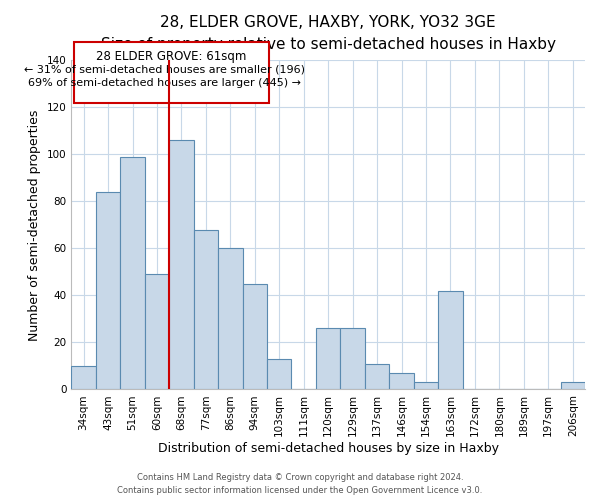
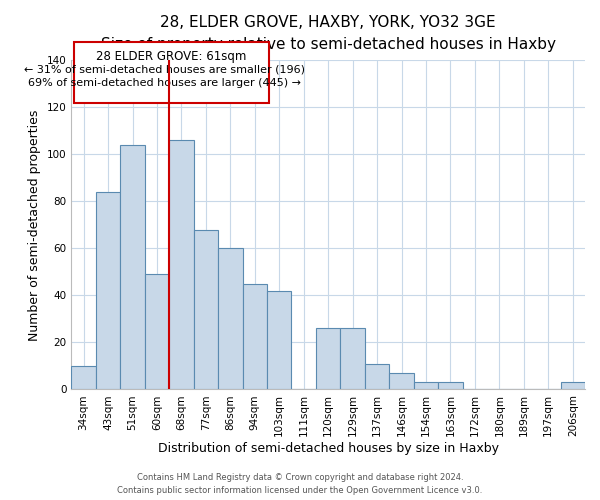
51sqm: 99 -> 104
103sqm: 13 -> 42
163sqm: 42 -> 3
